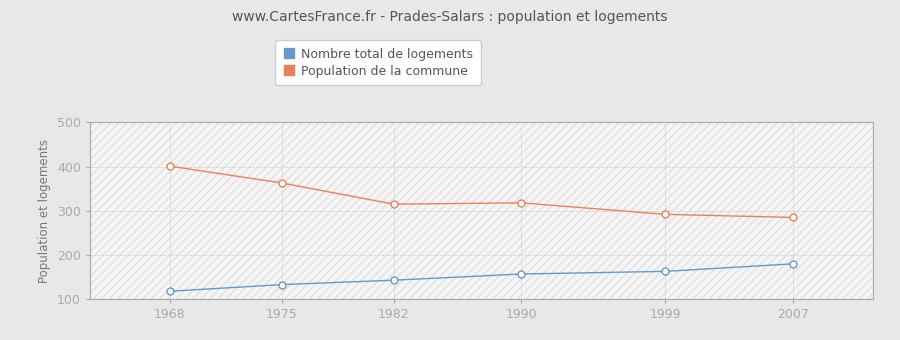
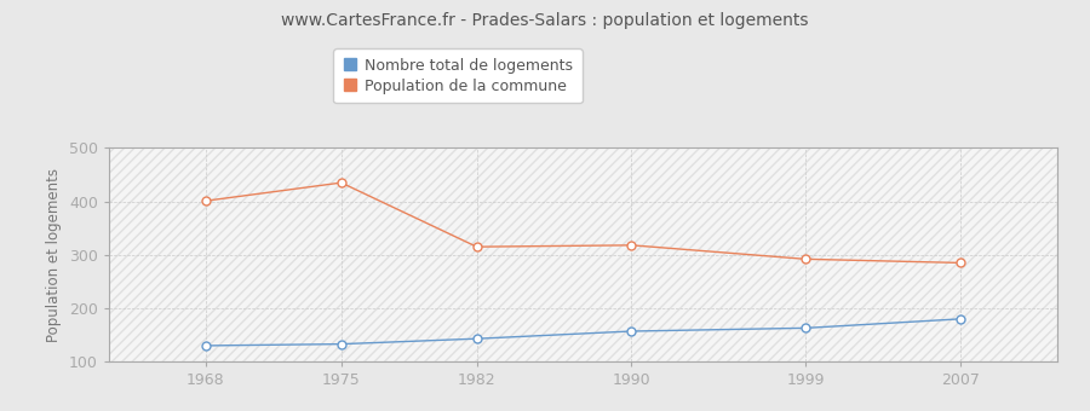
Nombre total de logements/1968: 118 -> 130
Population de la commune/1975: 363 -> 435
